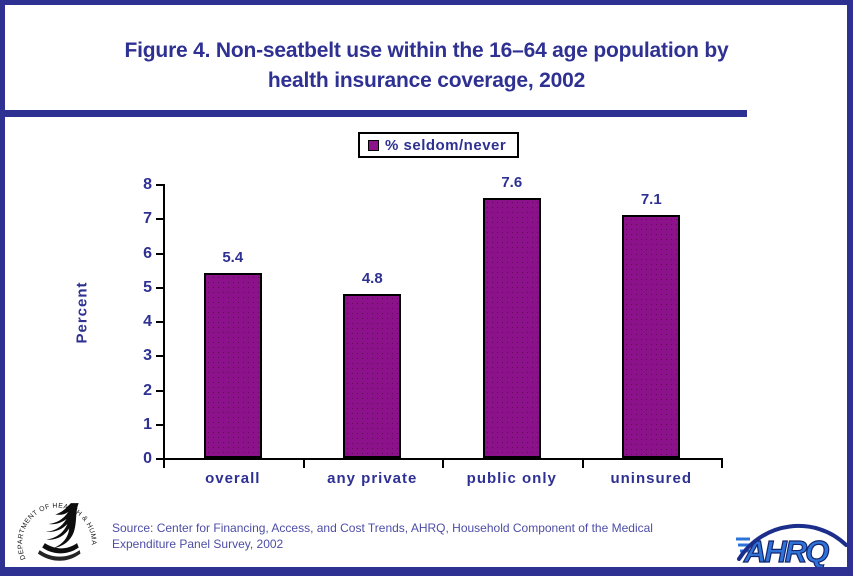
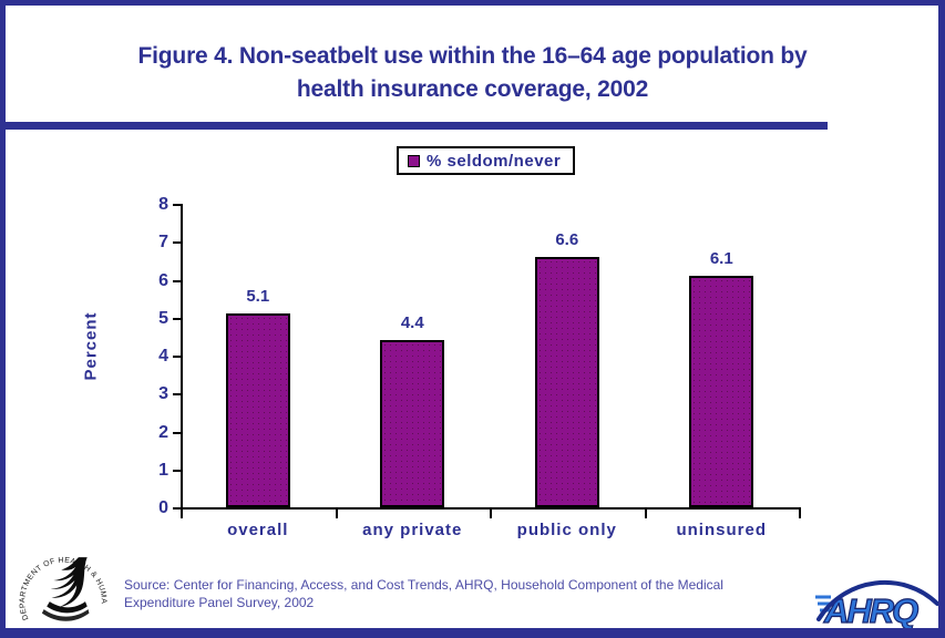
overall: 5.4 -> 5.1
any private: 4.8 -> 4.4
public only: 7.6 -> 6.6
uninsured: 7.1 -> 6.1
